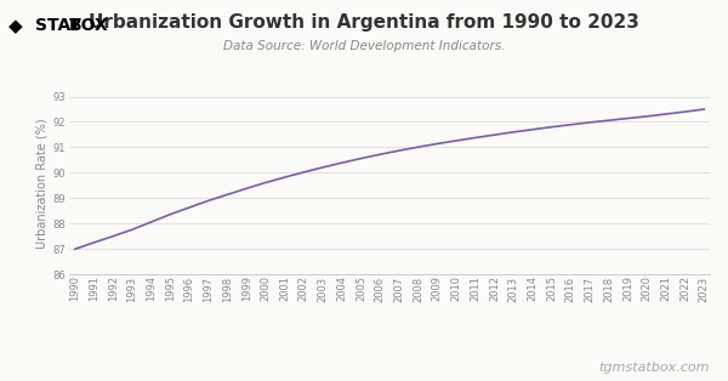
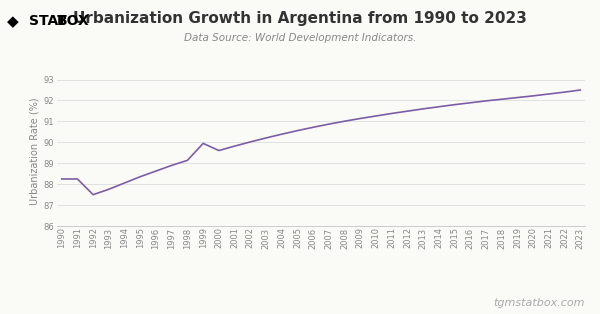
1990: 86.99 -> 88.25
1991: 87.25 -> 88.25
1999: 89.38 -> 89.95
